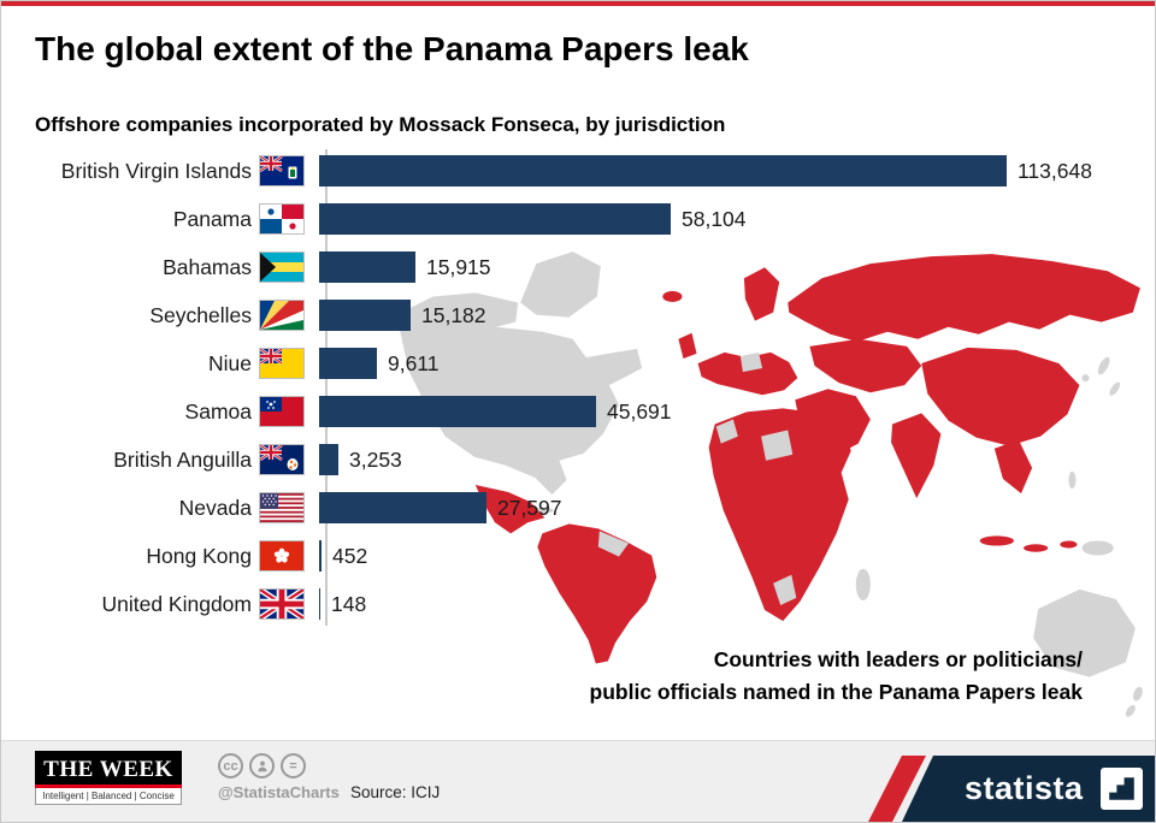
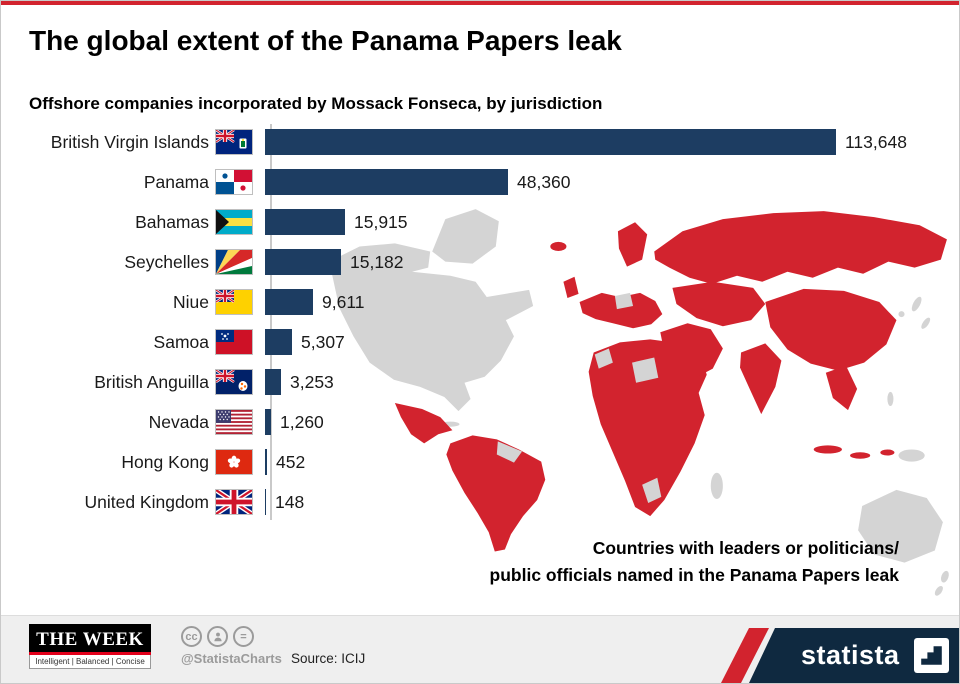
Panama: 58,104 -> 48,360
Samoa: 45,691 -> 5,307
Nevada: 27,597 -> 1,260
